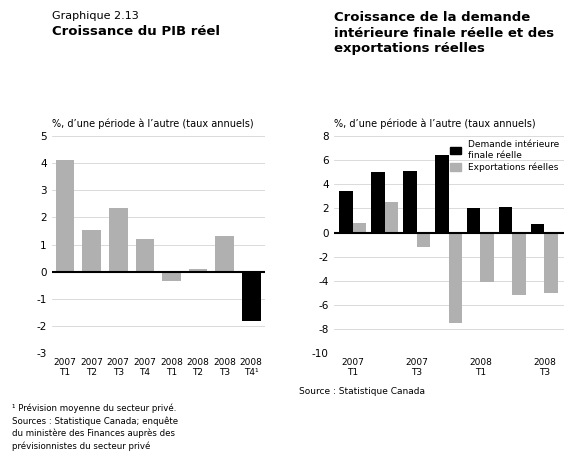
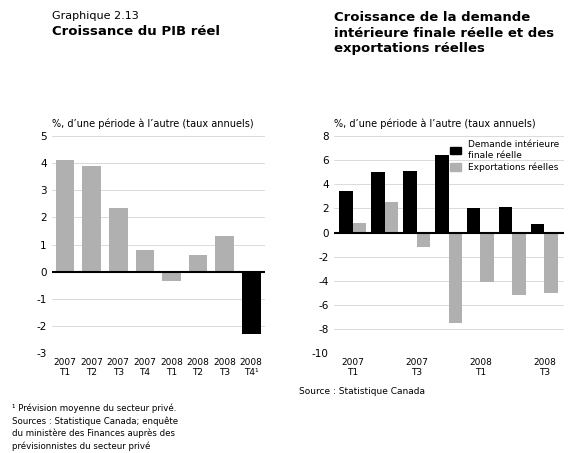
2007 T2: 1.55 -> 3.90
2007 T4: 1.20 -> 0.80
2008 T2: 0.10 -> 0.60
2008 T4¹: -1.80 -> -2.30
